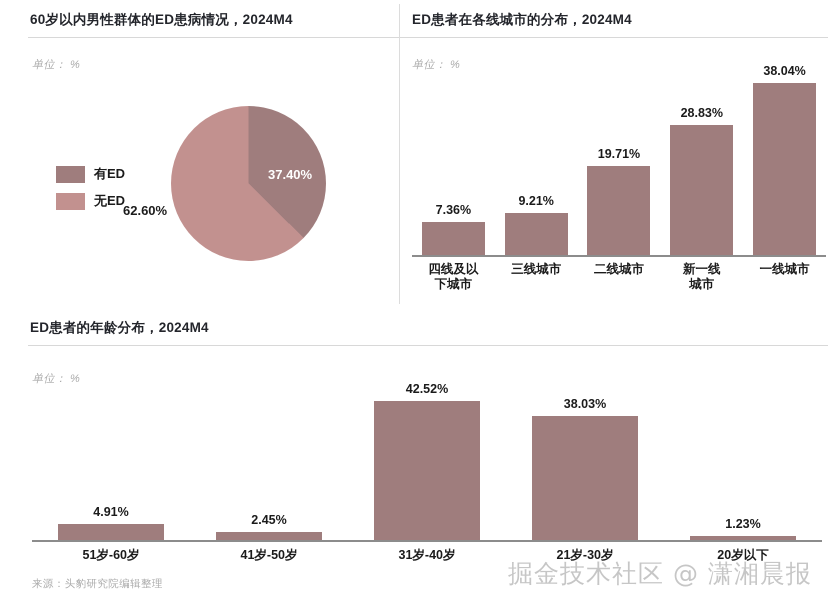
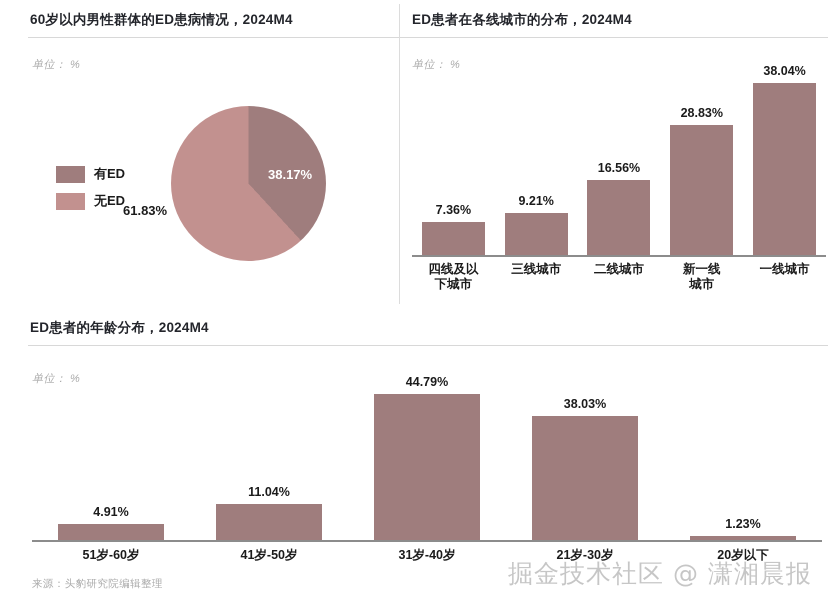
60岁以内男性群体的ED患病情况，2024M4/有ED: 37.40% -> 38.17%
60岁以内男性群体的ED患病情况，2024M4/无ED: 62.60% -> 61.83%
ED患者在各线城市的分布，2024M4/二线城市: 19.71% -> 16.56%
ED患者的年龄分布，2024M4/41岁-50岁: 2.45% -> 11.04%
ED患者的年龄分布，2024M4/31岁-40岁: 42.52% -> 44.79%
